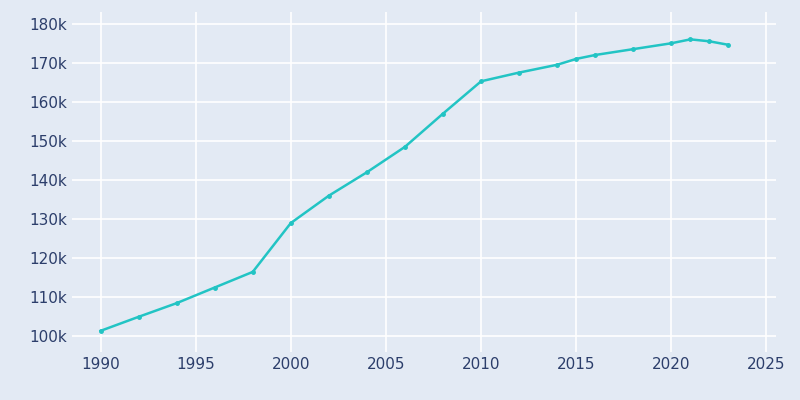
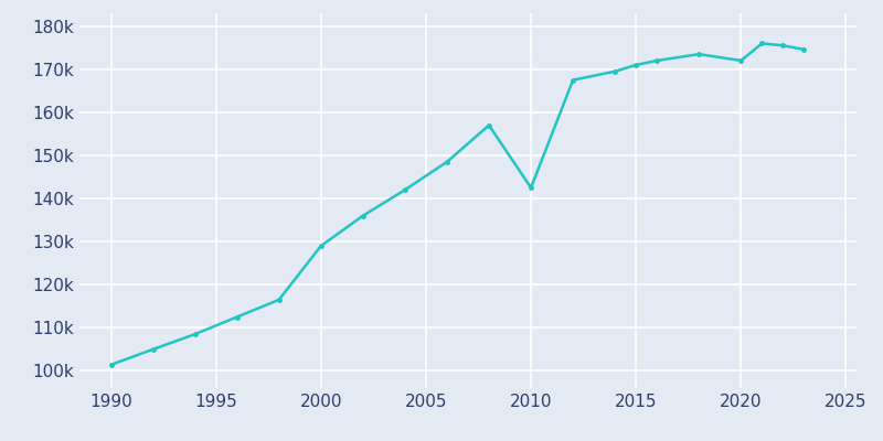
2010: 165.3k -> 142.5k
2020: 175.0k -> 172.0k
